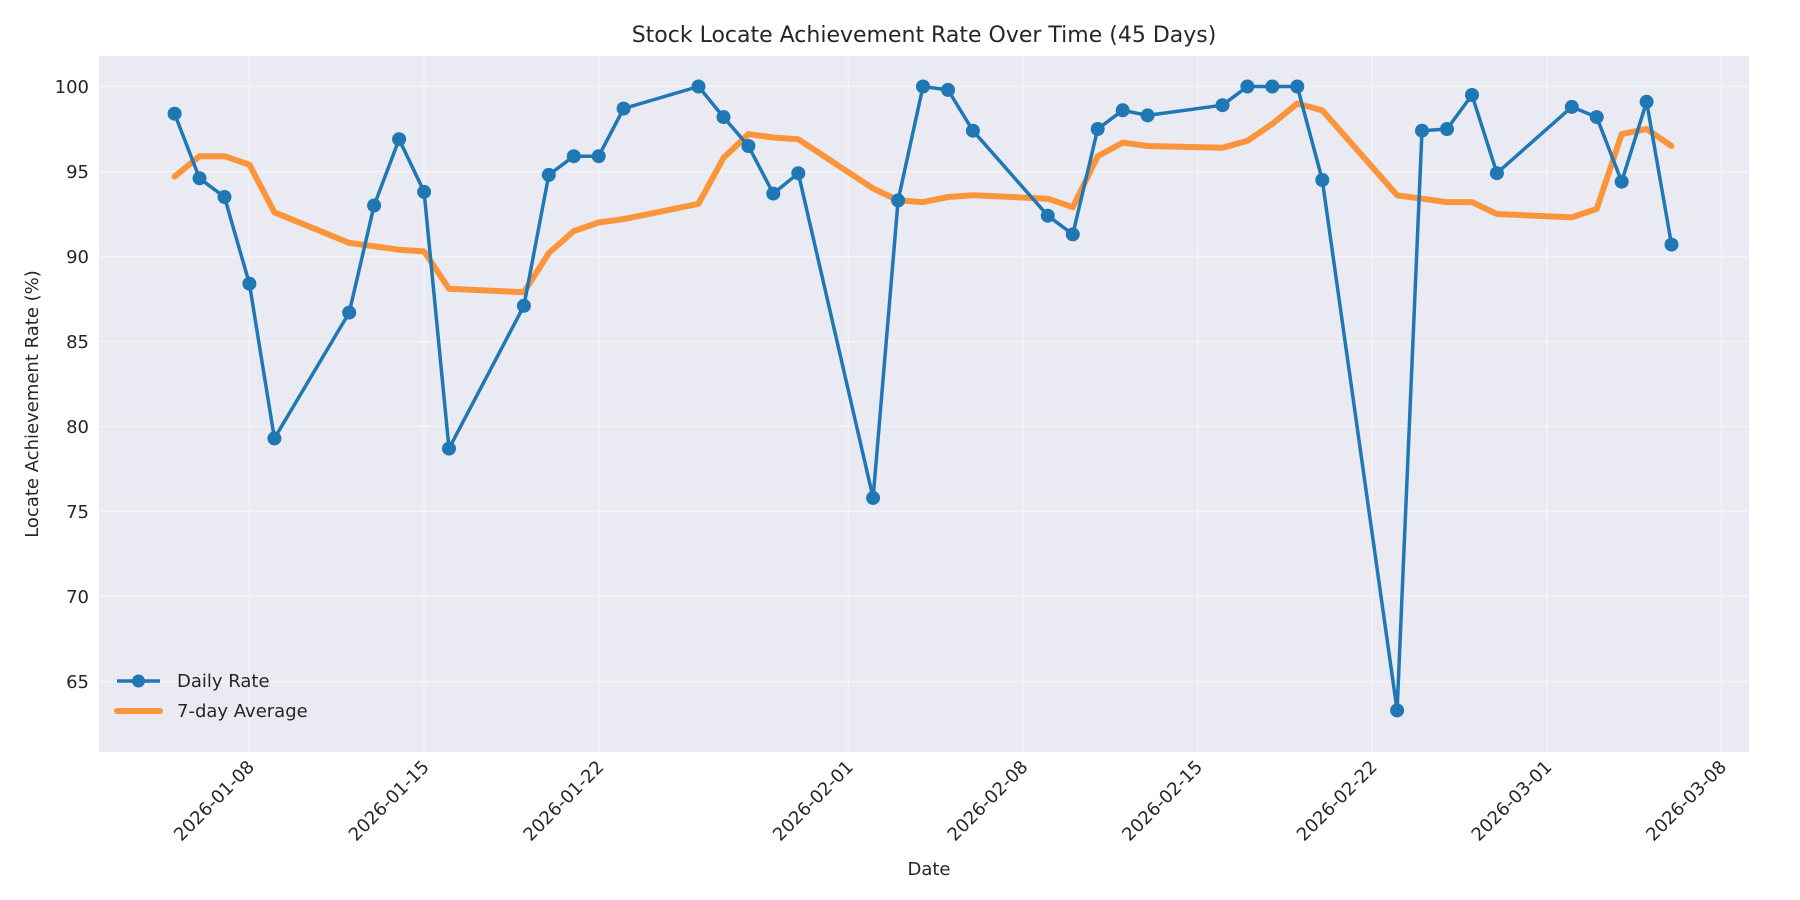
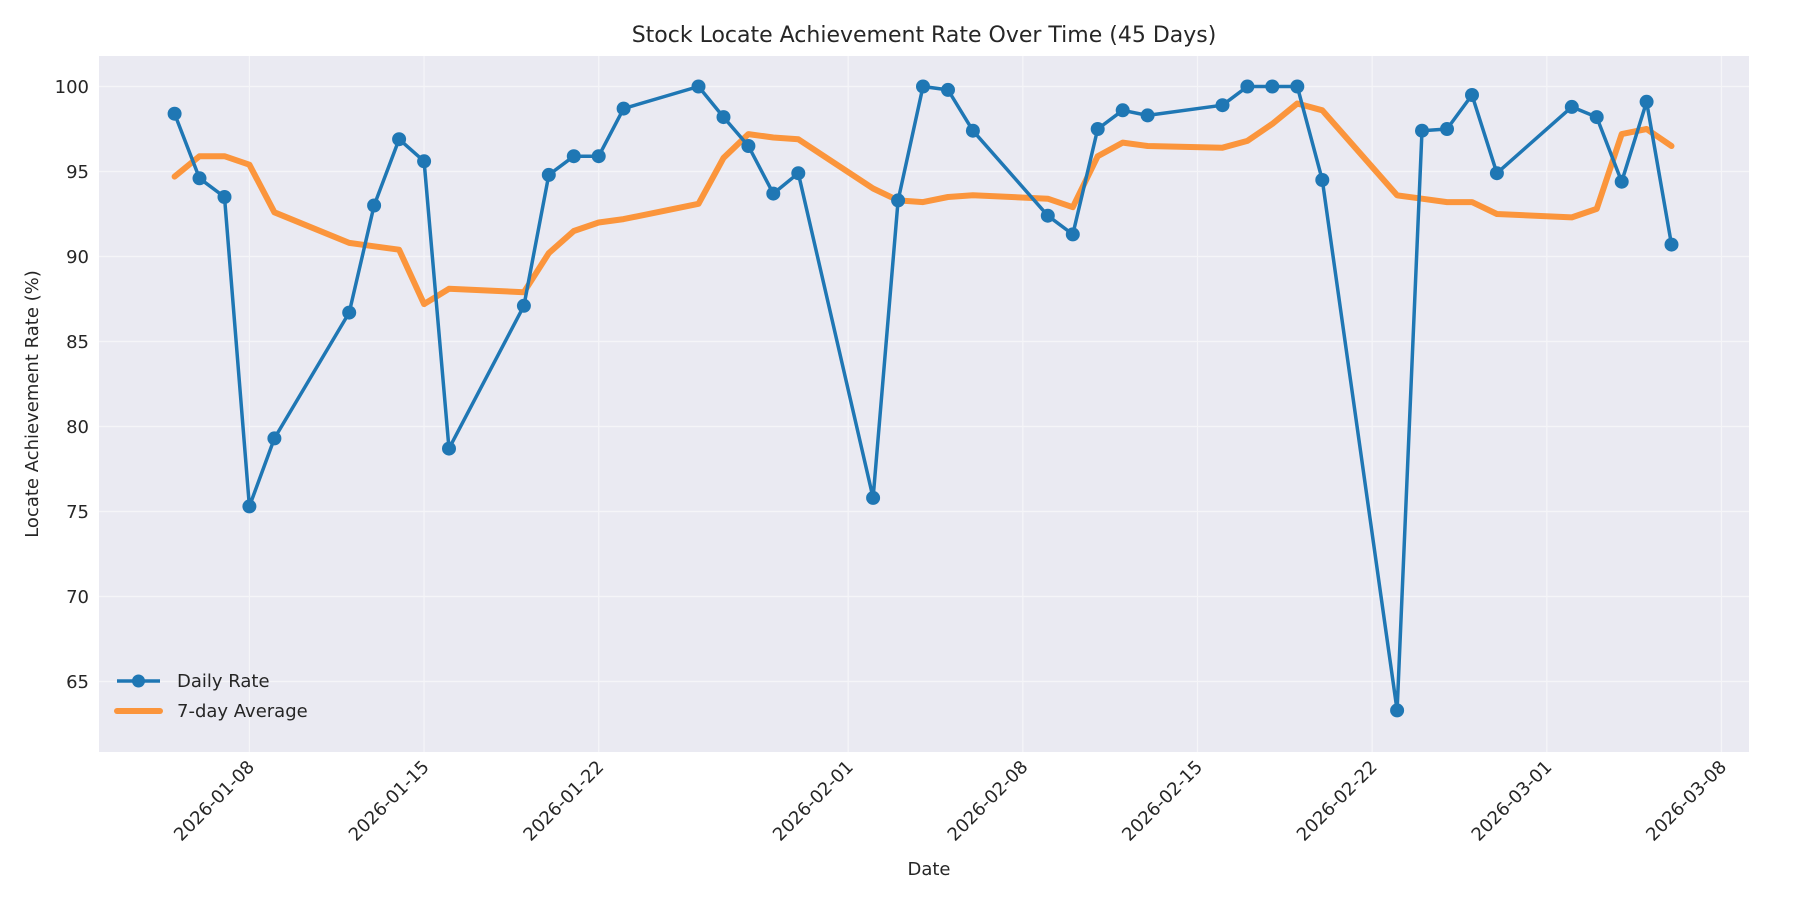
Daily Rate/2026-01-08: 88.4 -> 75.3
Daily Rate/2026-01-15: 93.8 -> 95.6
7-day Average/2026-01-15: 90.3 -> 87.2
